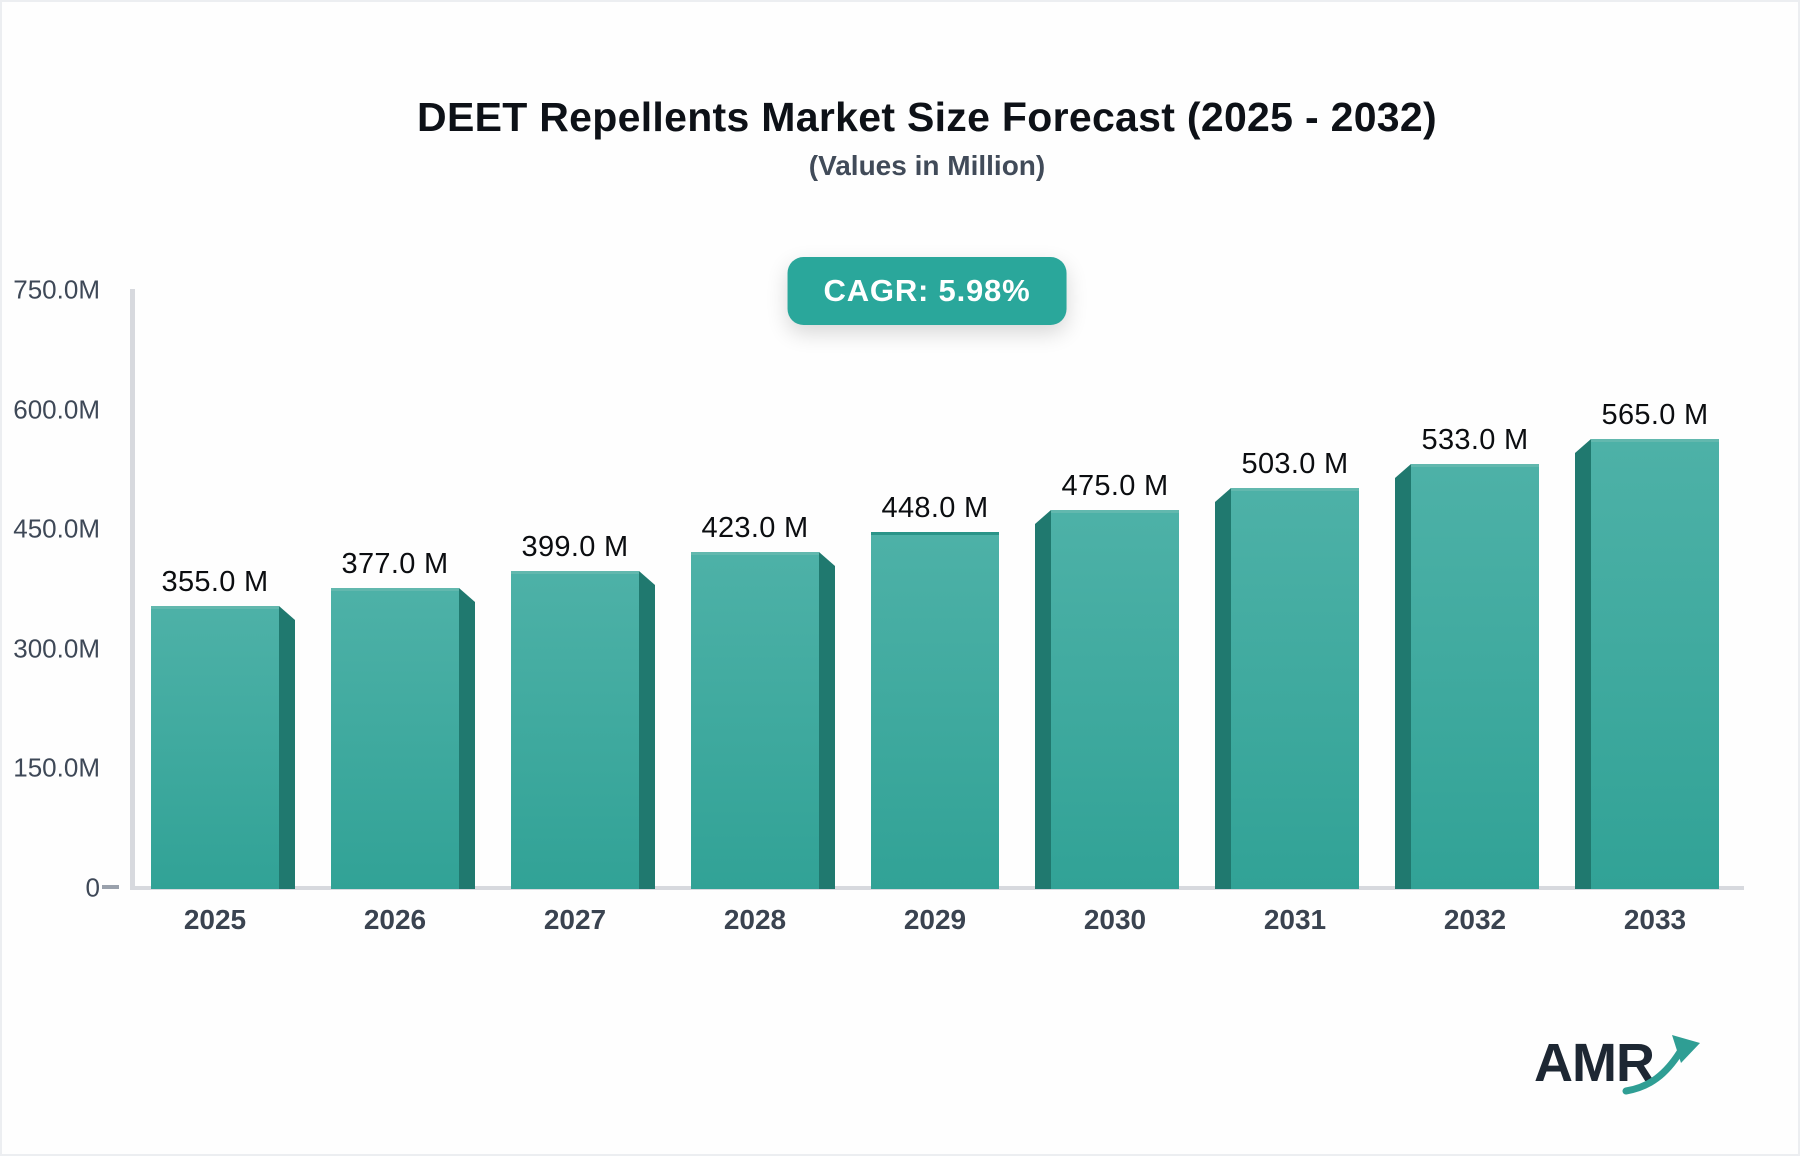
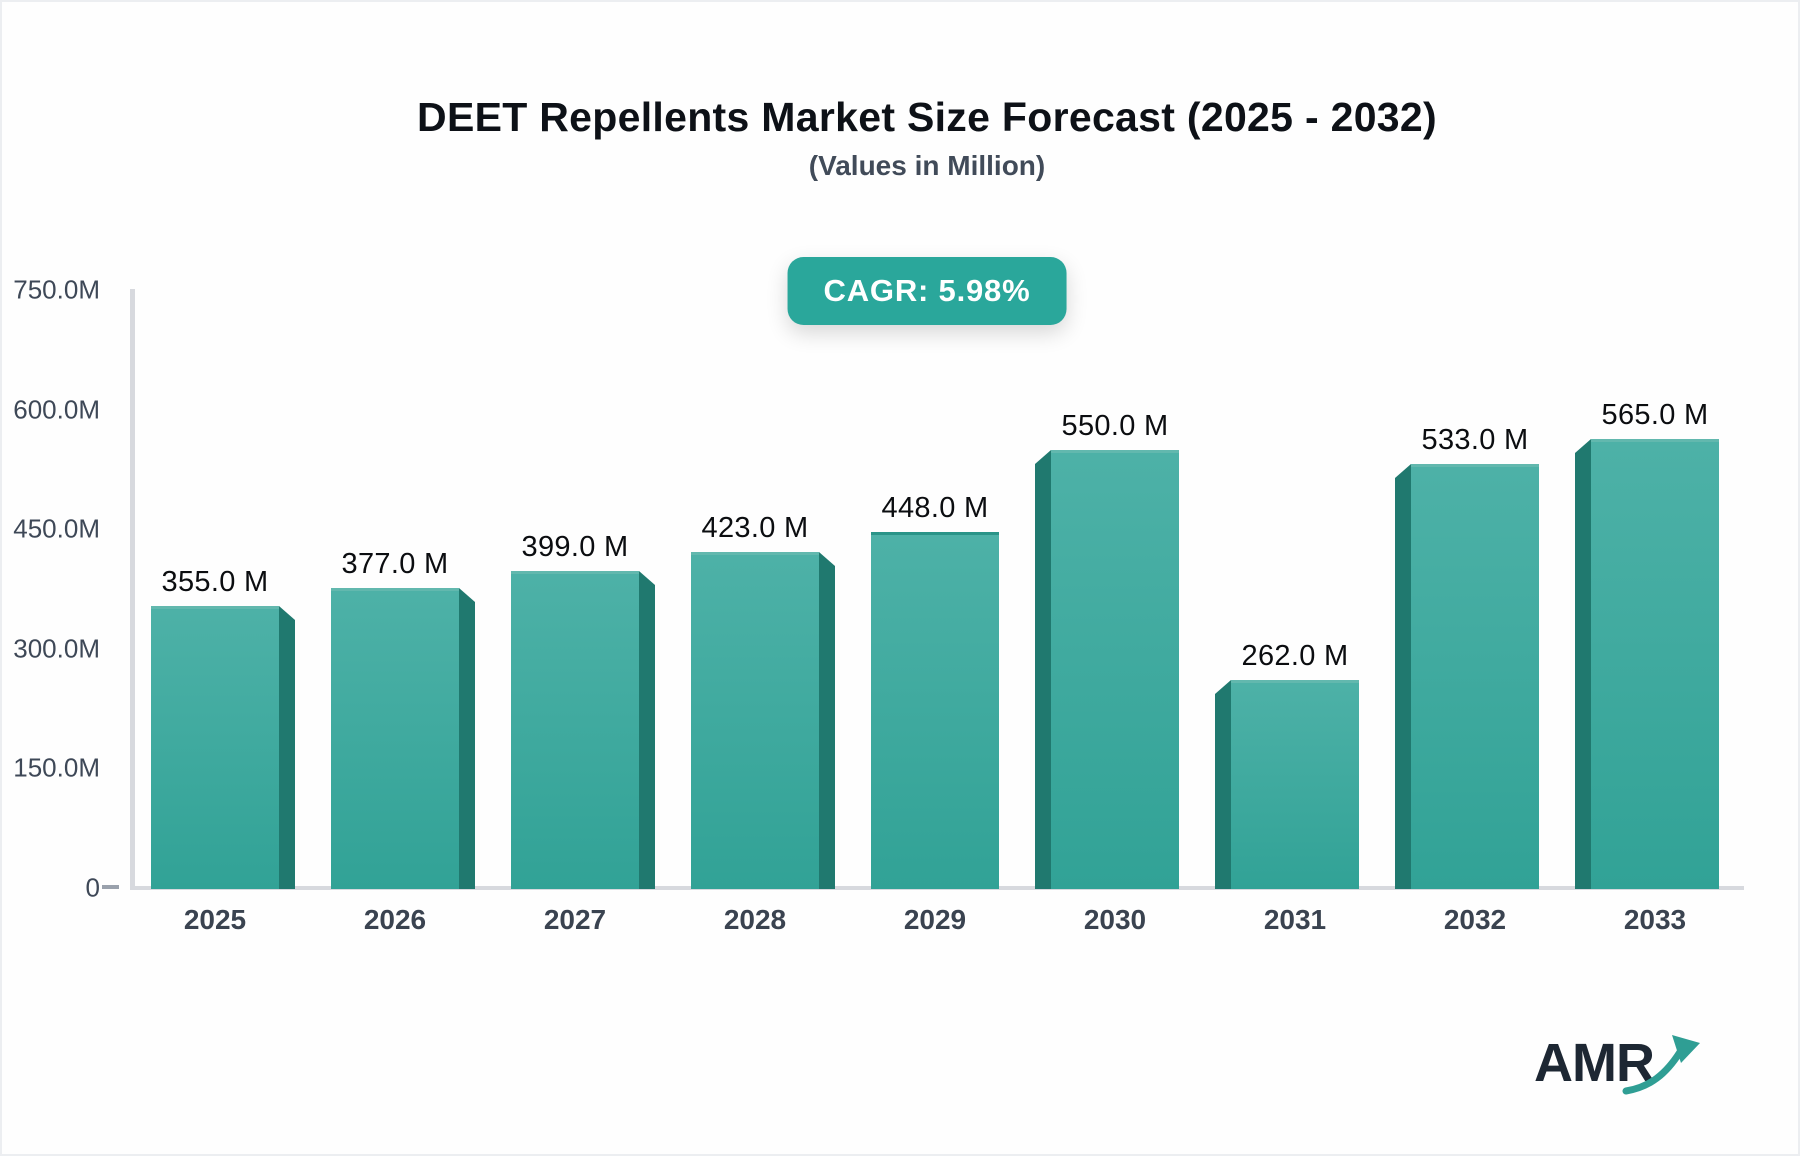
2030: 475.0 -> 550.0
2031: 503.0 -> 262.0
